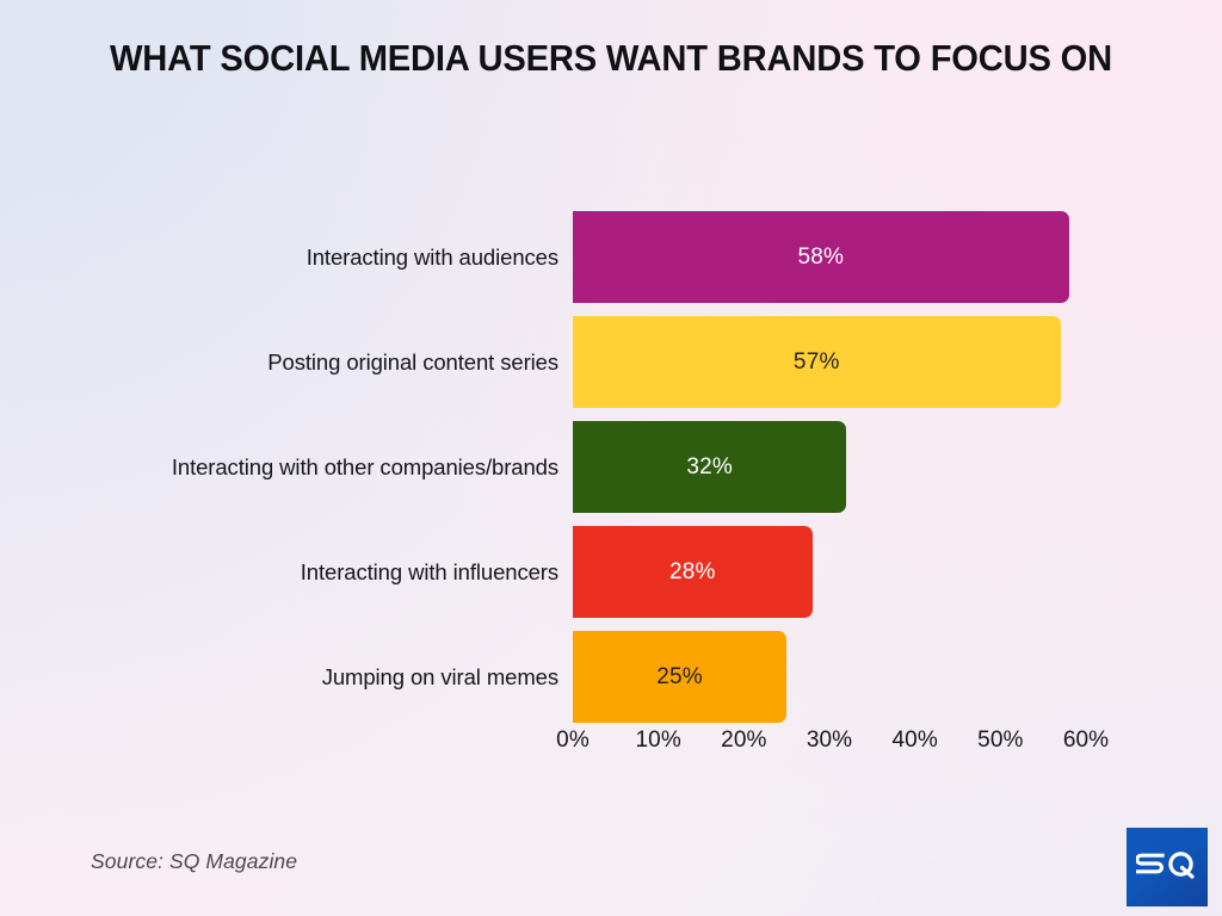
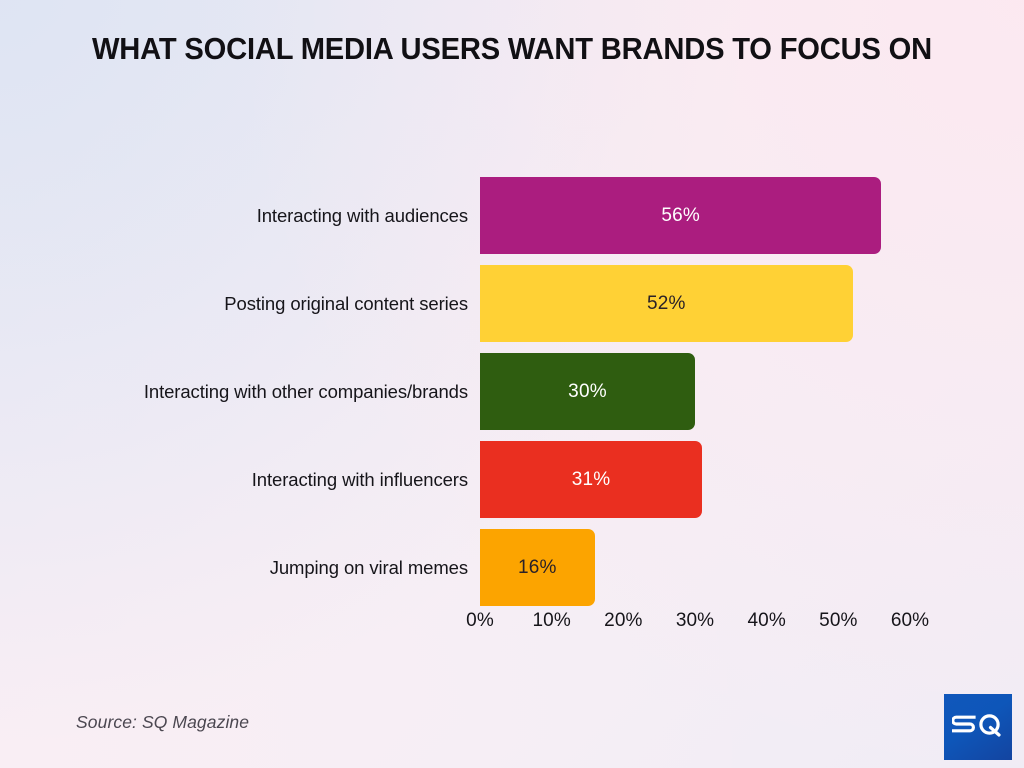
Interacting with audiences: 58% -> 56%
Posting original content series: 57% -> 52%
Interacting with other companies/brands: 32% -> 30%
Interacting with influencers: 28% -> 31%
Jumping on viral memes: 25% -> 16%
